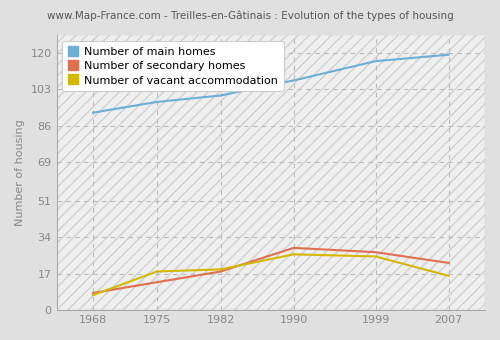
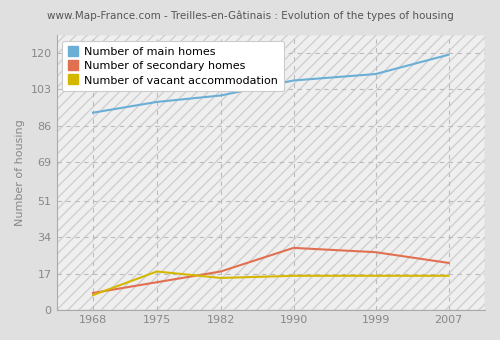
Number of vacant accommodation/1982: 19 -> 15
Number of vacant accommodation/1990: 26 -> 16
Number of main homes/1999: 116 -> 110
Number of vacant accommodation/1999: 25 -> 16
